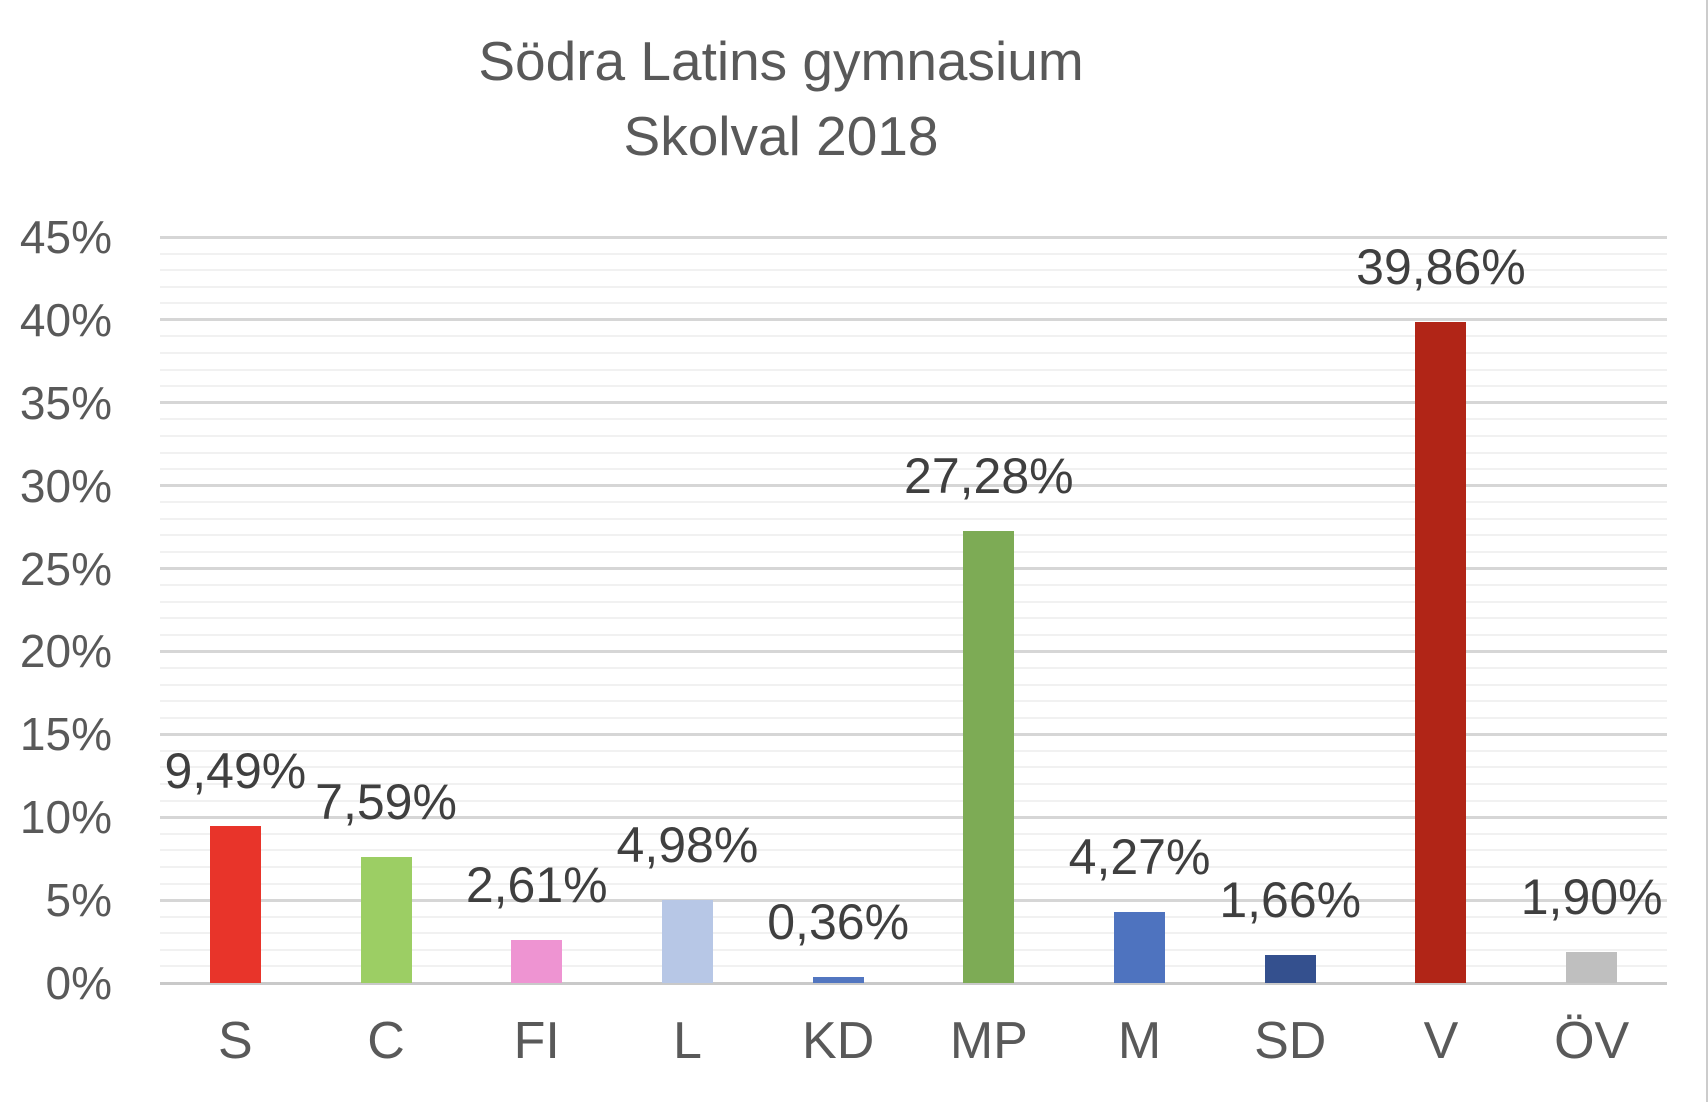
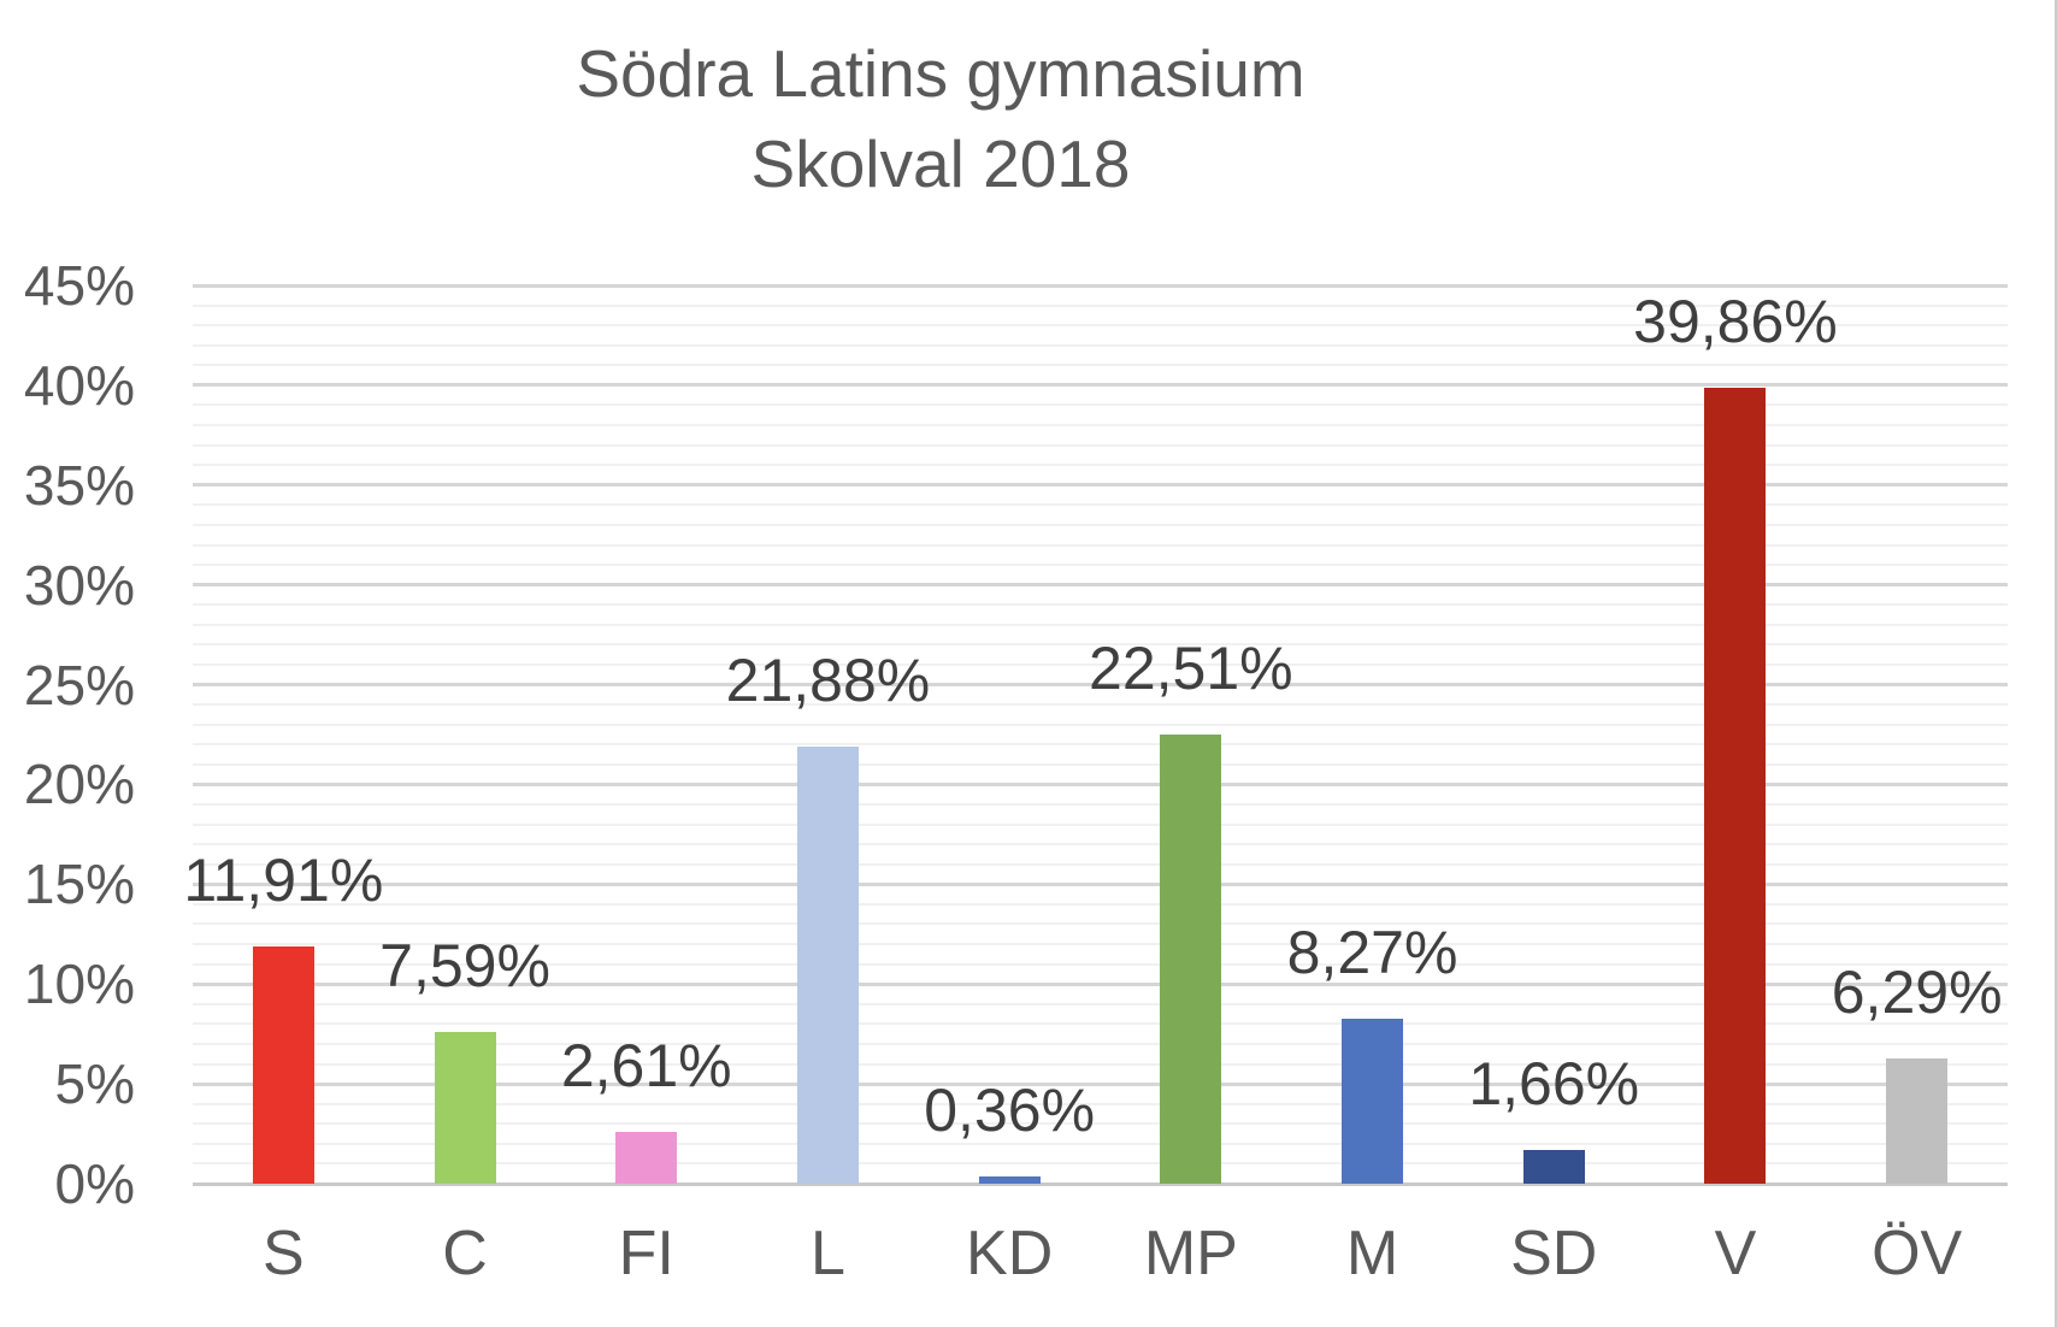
S: 9,49% -> 11,91%
L: 4,98% -> 21,88%
MP: 27,28% -> 22,51%
M: 4,27% -> 8,27%
ÖV: 1,90% -> 6,29%
